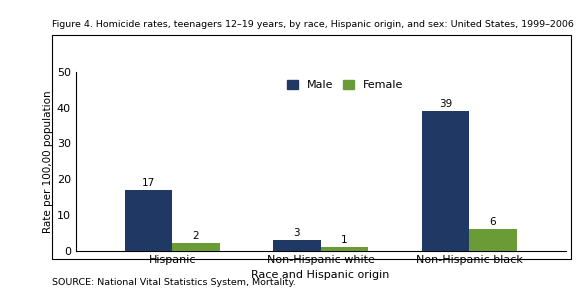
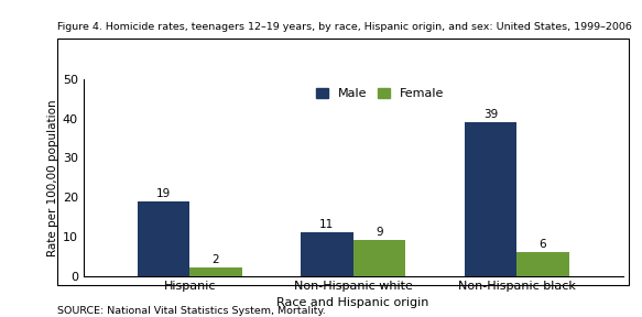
Male/Hispanic: 17 -> 19
Male/Non-Hispanic white: 3 -> 11
Female/Non-Hispanic white: 1 -> 9
